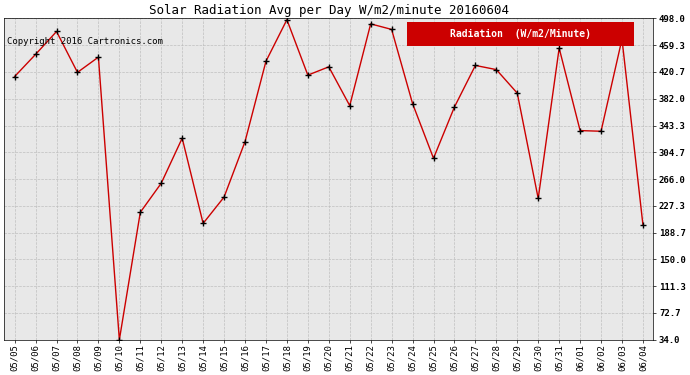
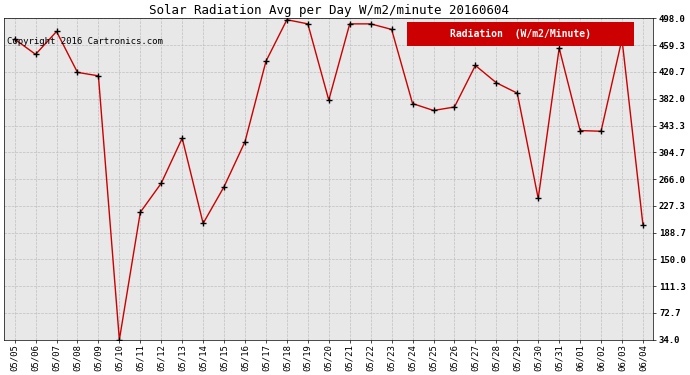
05/05: 414 -> 468
05/09: 442 -> 415
05/15: 240 -> 255
05/19: 416 -> 490
05/20: 428 -> 380
05/21: 372 -> 490
05/25: 296 -> 365
05/28: 424 -> 405
